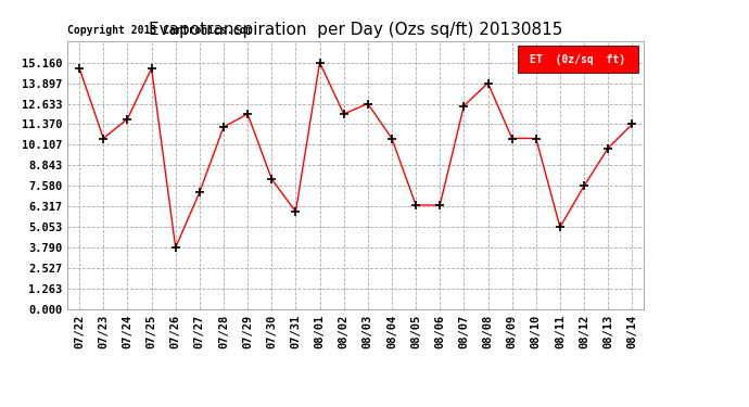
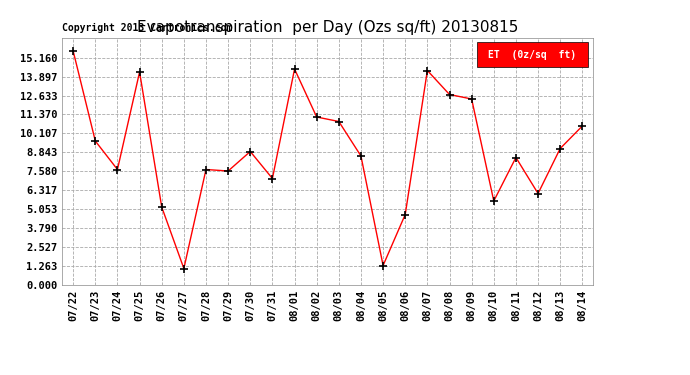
07/22: 14.8 -> 15.6
07/23: 10.5 -> 9.6
07/24: 11.7 -> 7.7
07/25: 14.8 -> 14.2
07/26: 3.8 -> 5.2
07/27: 7.2 -> 1.1
07/28: 11.2 -> 7.7
07/29: 12.0 -> 7.6
07/30: 8.0 -> 8.9
07/31: 6.0 -> 7.1
08/01: 15.2 -> 14.4
08/02: 12.0 -> 11.2
08/03: 12.6 -> 10.9
08/04: 10.5 -> 8.6
08/05: 6.4 -> 1.3
08/06: 6.4 -> 4.7
08/07: 12.5 -> 14.3
08/08: 13.9 -> 12.7
08/09: 10.5 -> 12.4
08/10: 10.5 -> 5.6
08/11: 5.0 -> 8.5
08/12: 7.6 -> 6.1
08/13: 9.9 -> 9.1
08/14: 11.4 -> 10.6
